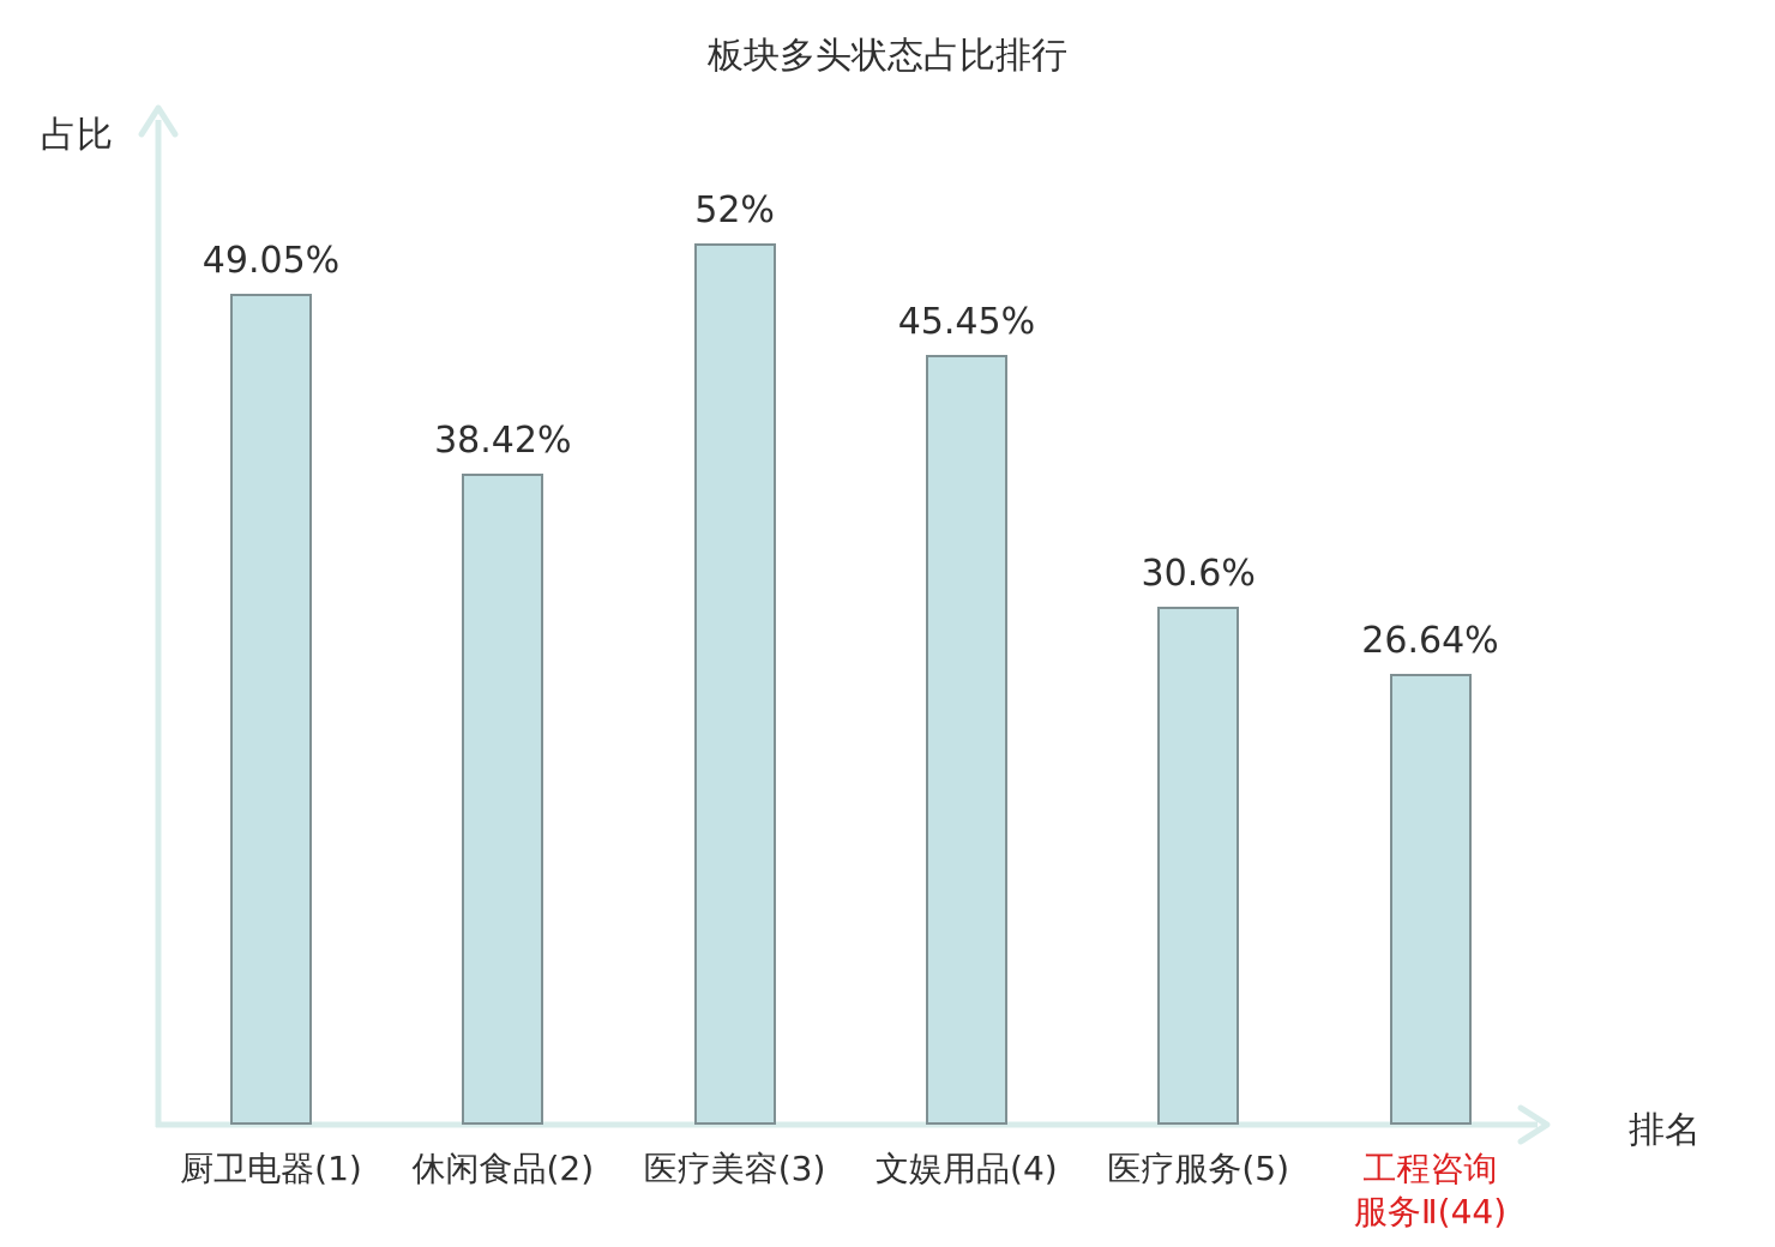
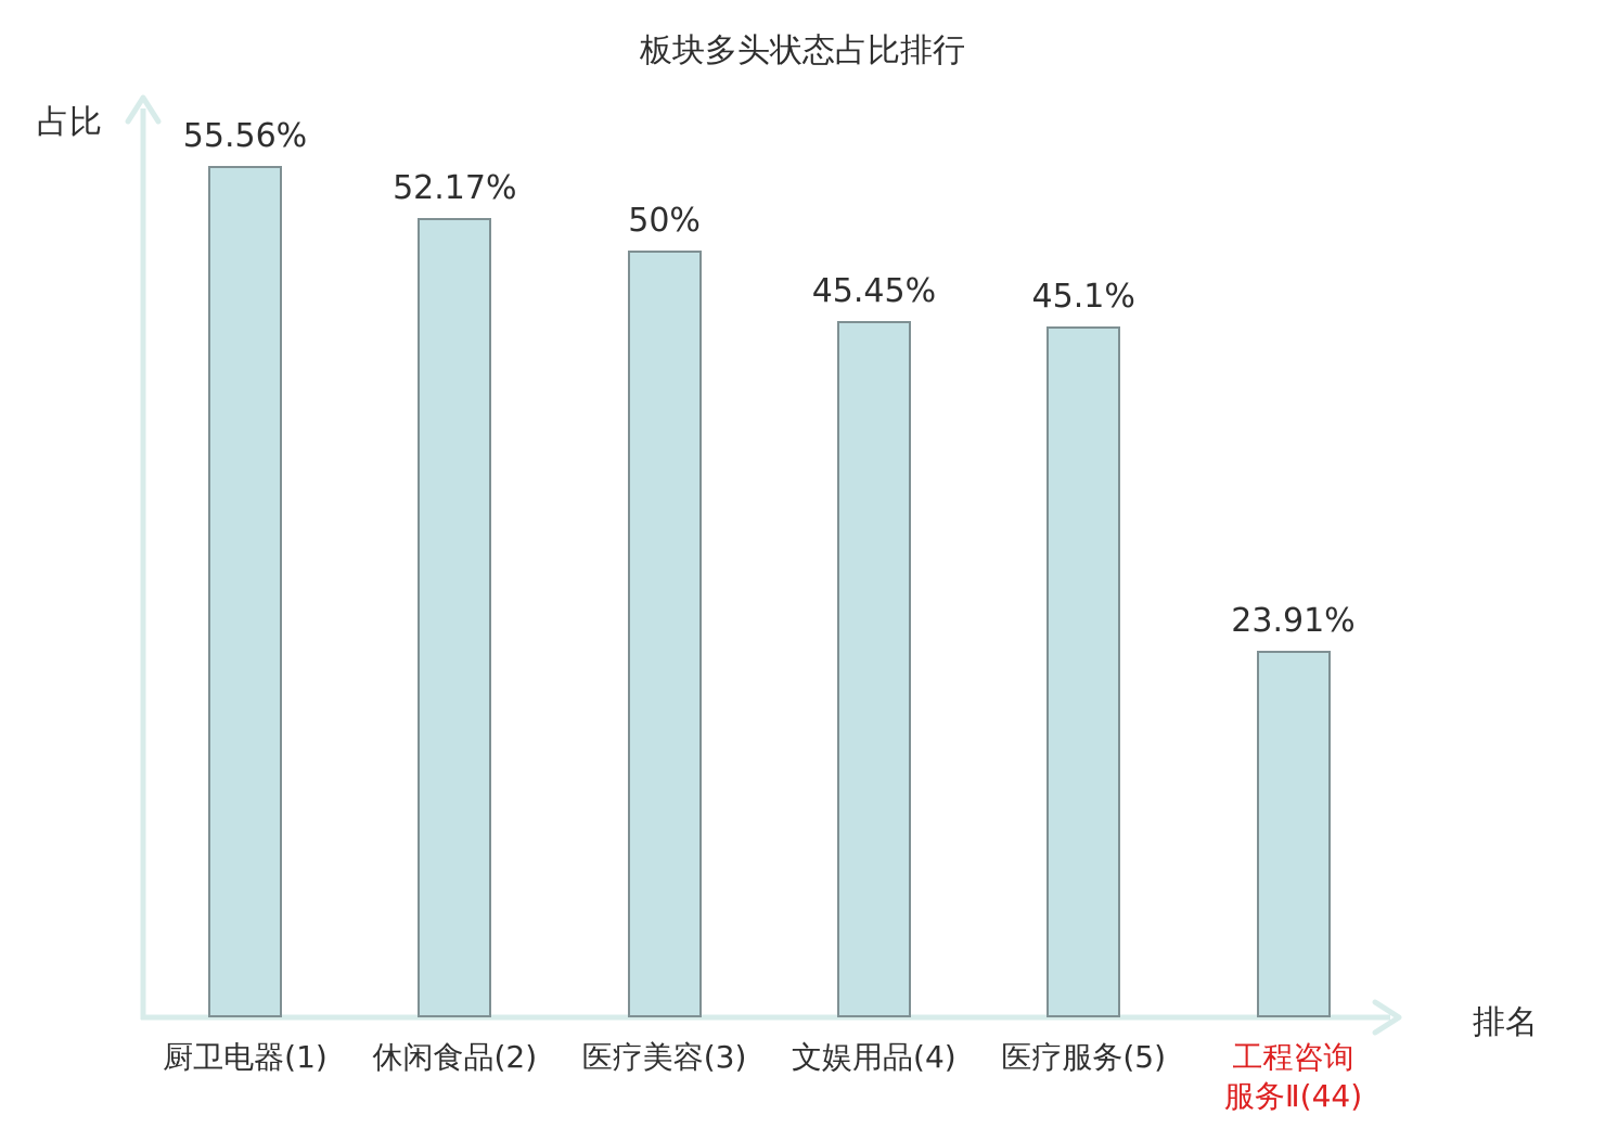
厨卫电器(1): 49.05% -> 55.56%
休闲食品(2): 38.42% -> 52.17%
医疗美容(3): 52% -> 50%
医疗服务(5): 30.6% -> 45.1%
工程咨询 服务Ⅱ(44): 26.64% -> 23.91%
